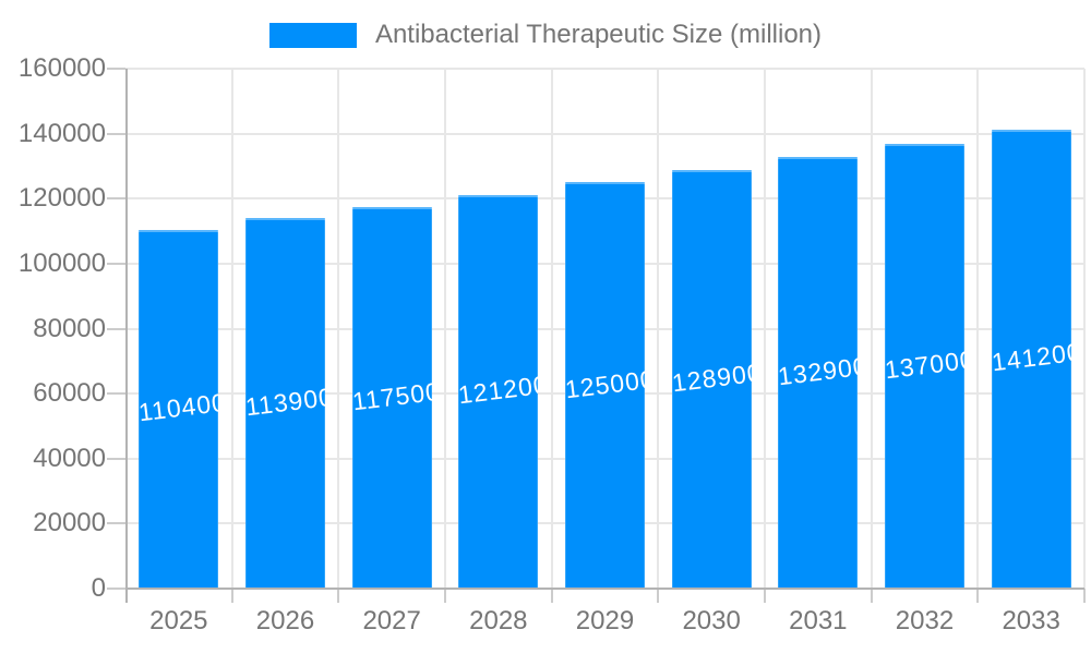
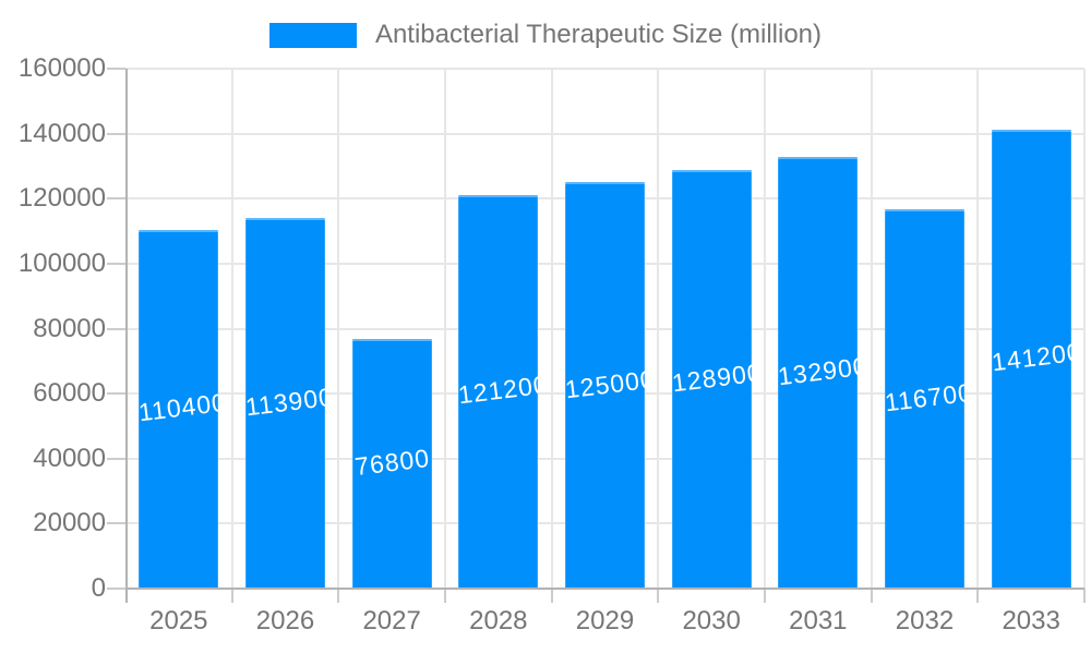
2027: 117500 -> 76800
2032: 137000 -> 116700
